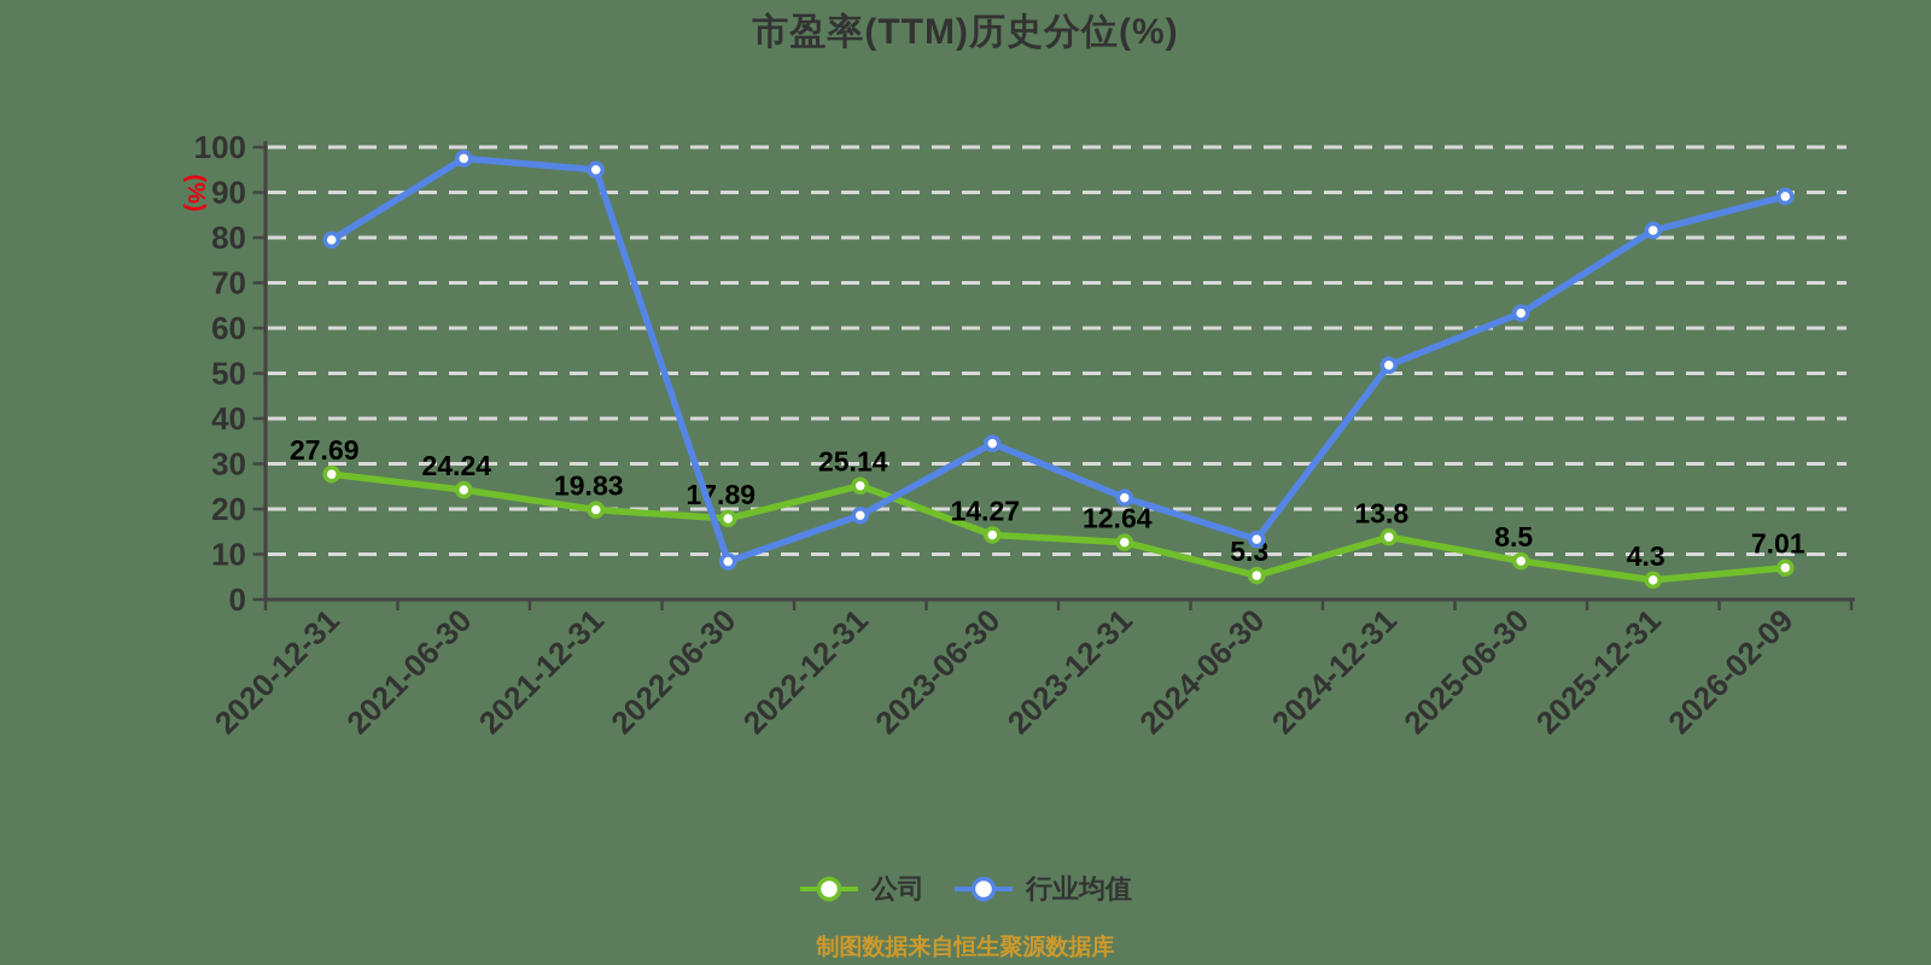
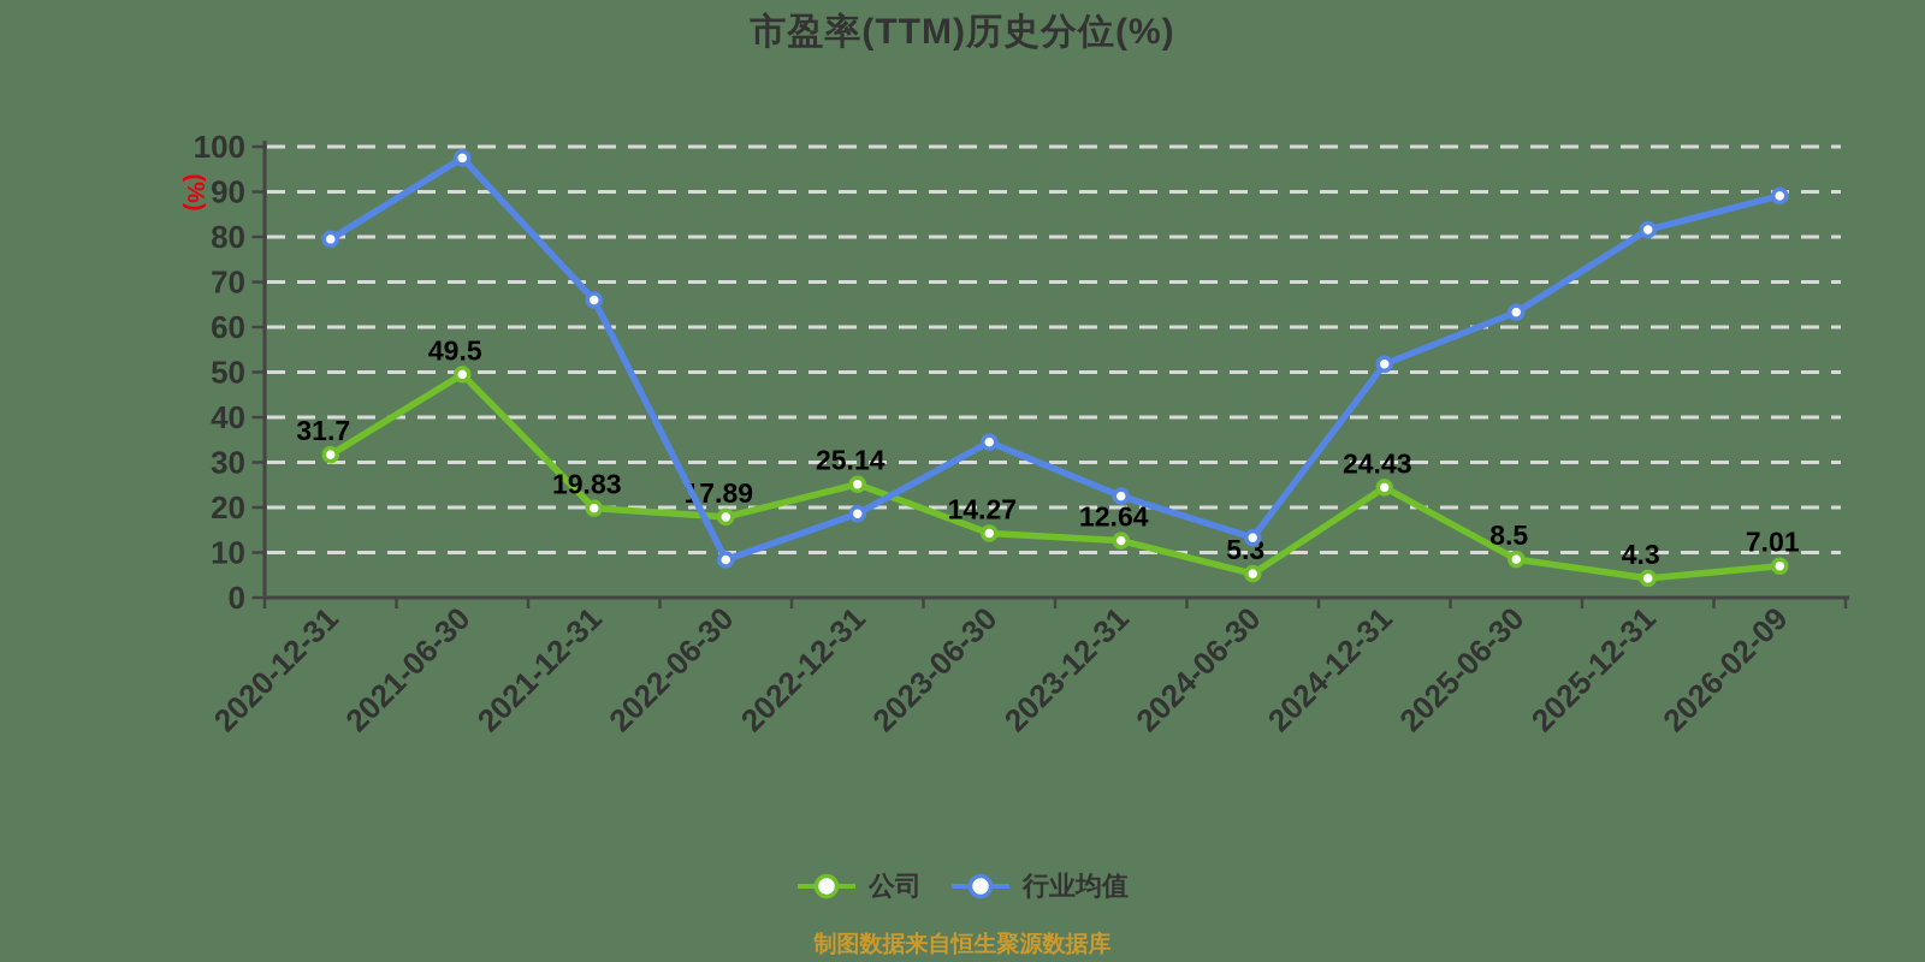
公司/2020-12-31: 27.69 -> 31.7
公司/2021-06-30: 24.24 -> 49.5
行业均值/2021-12-31: 95 -> 66
公司/2024-12-31: 13.8 -> 24.43
